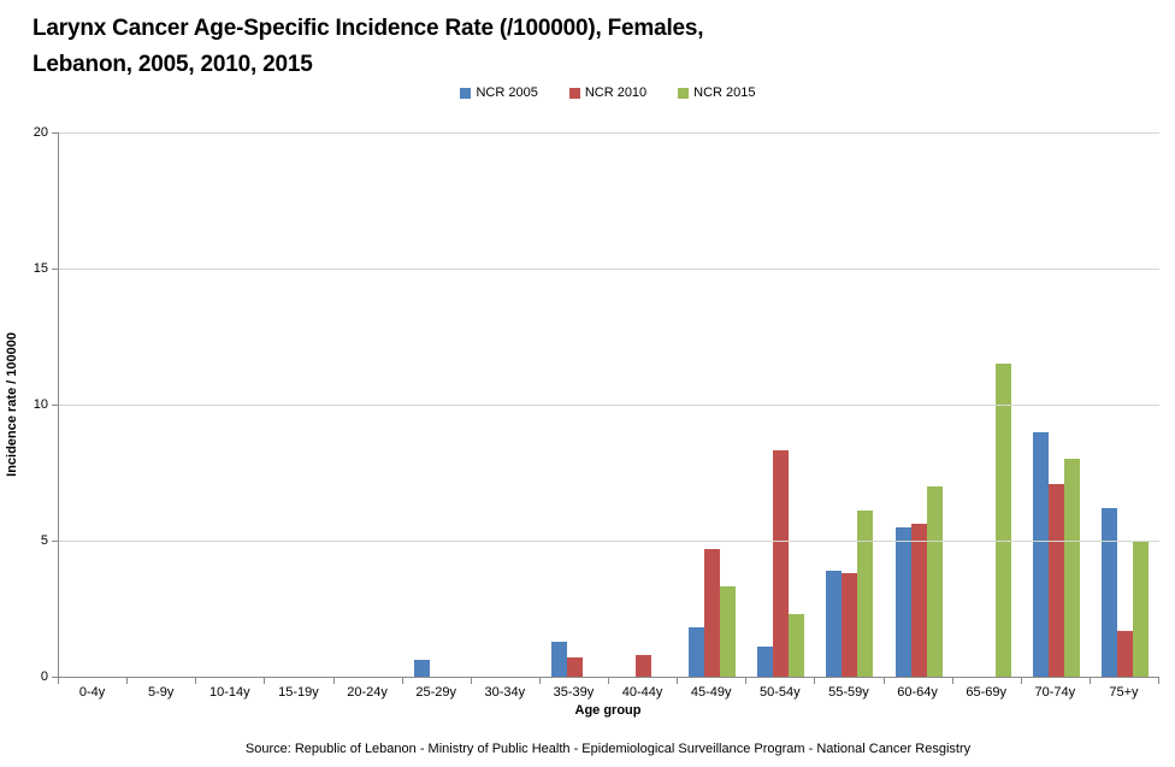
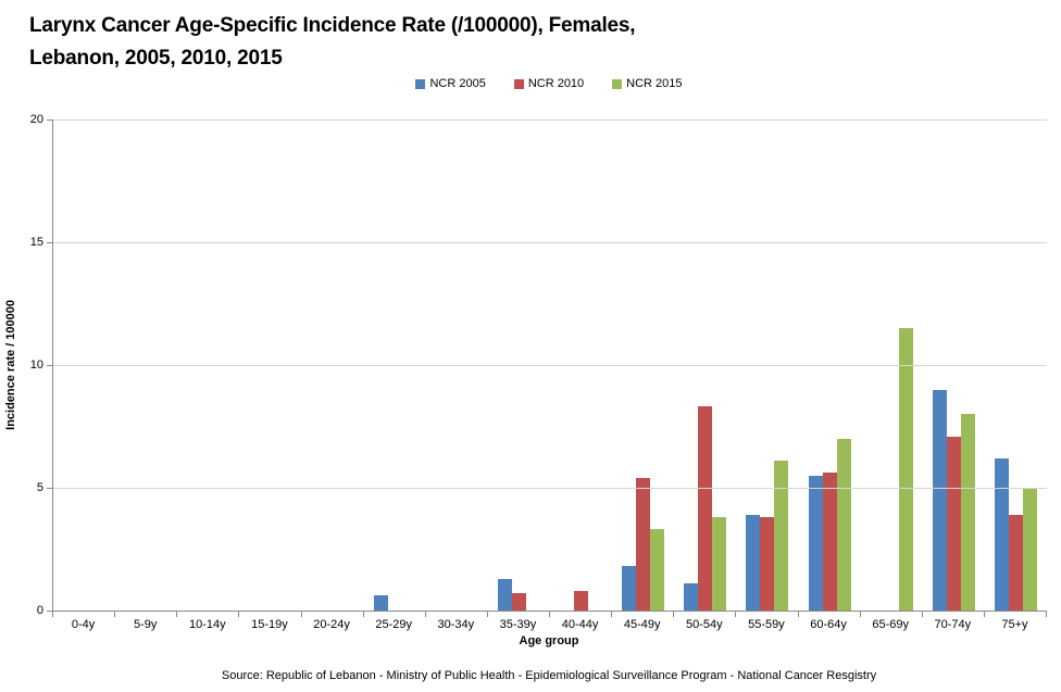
NCR 2010/45-49y: 4.7 -> 5.4
NCR 2015/50-54y: 2.3 -> 3.8
NCR 2010/75+y: 1.7 -> 3.9
